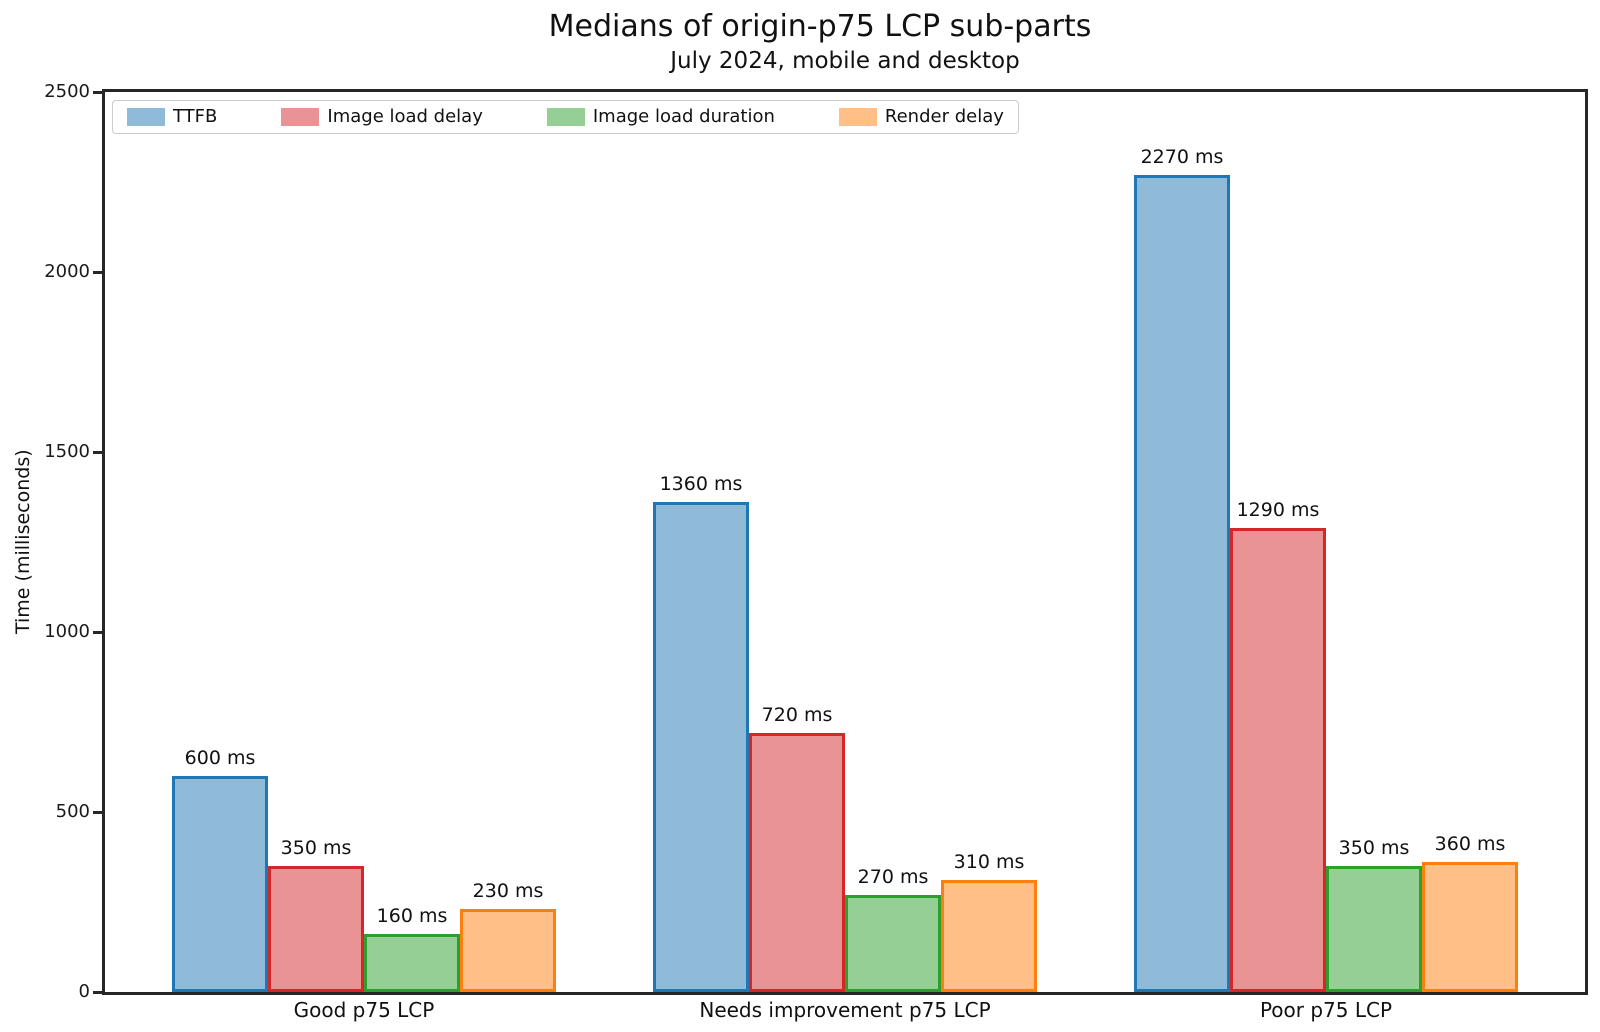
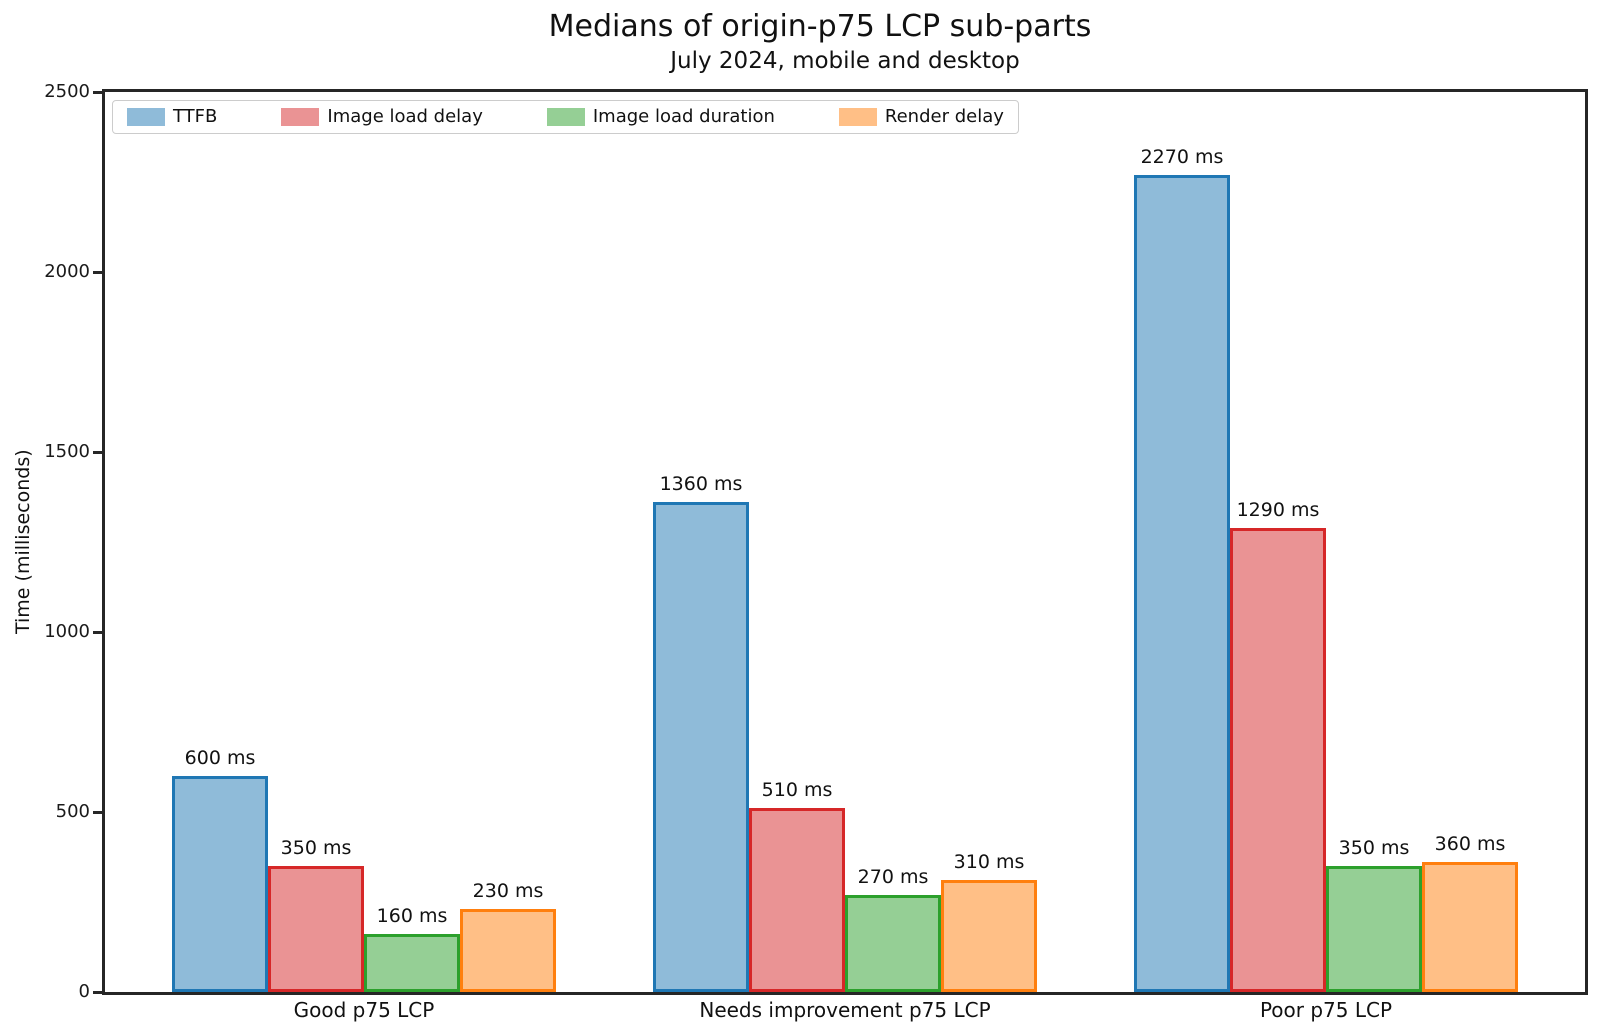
Image load delay/Needs improvement p75 LCP: 720 -> 510
